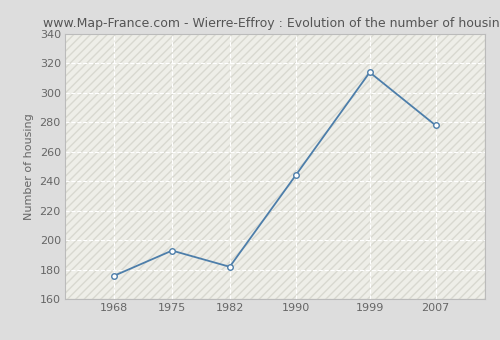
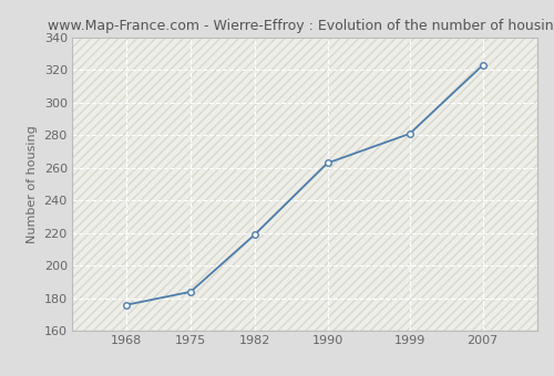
1975: 193 -> 184
1982: 182 -> 219
1990: 244 -> 263
1999: 314 -> 281
2007: 278 -> 323
